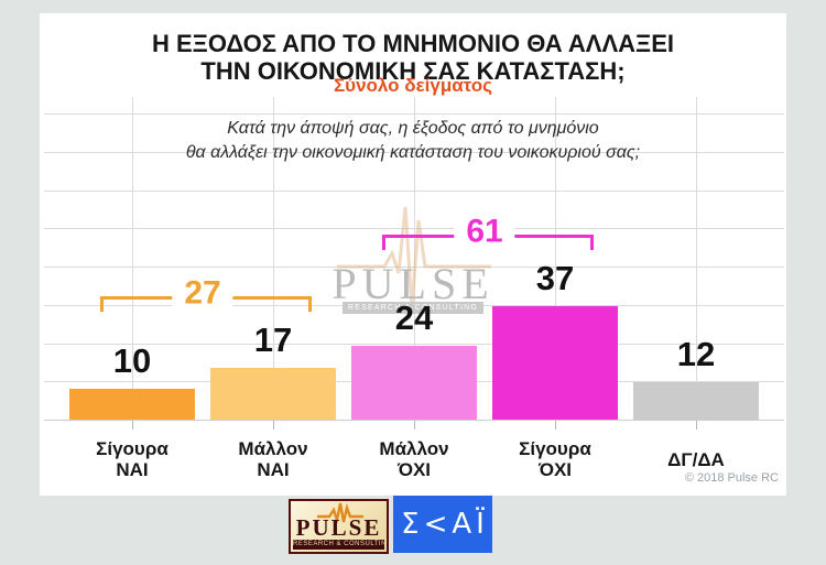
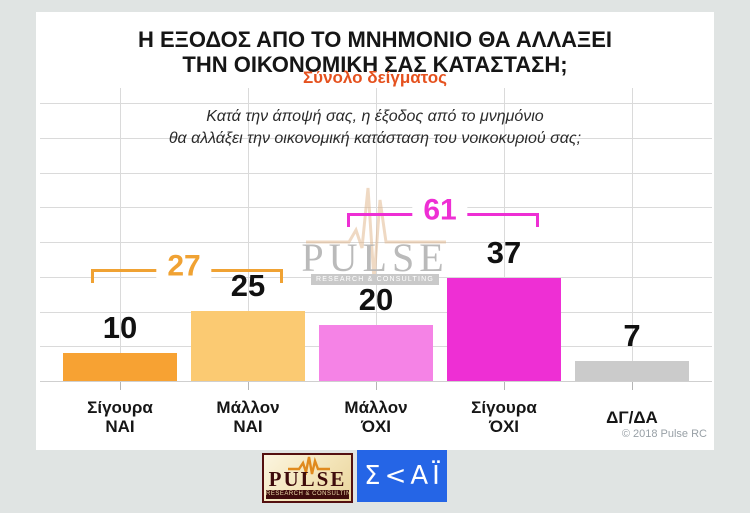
Μάλλον ΝΑΙ: 17 -> 25
Μάλλον ΌΧΙ: 24 -> 20
ΔΓ/ΔΑ: 12 -> 7
